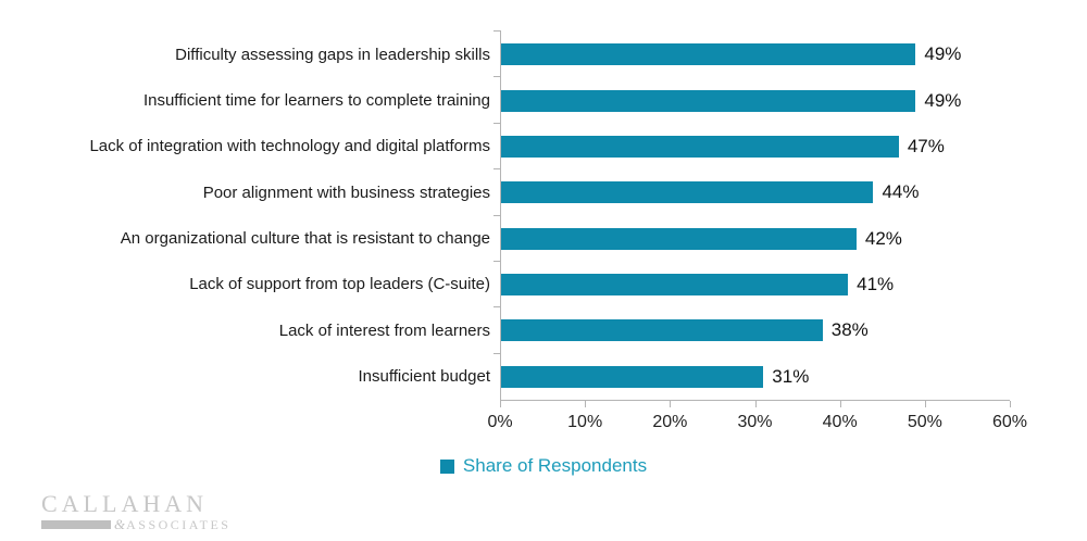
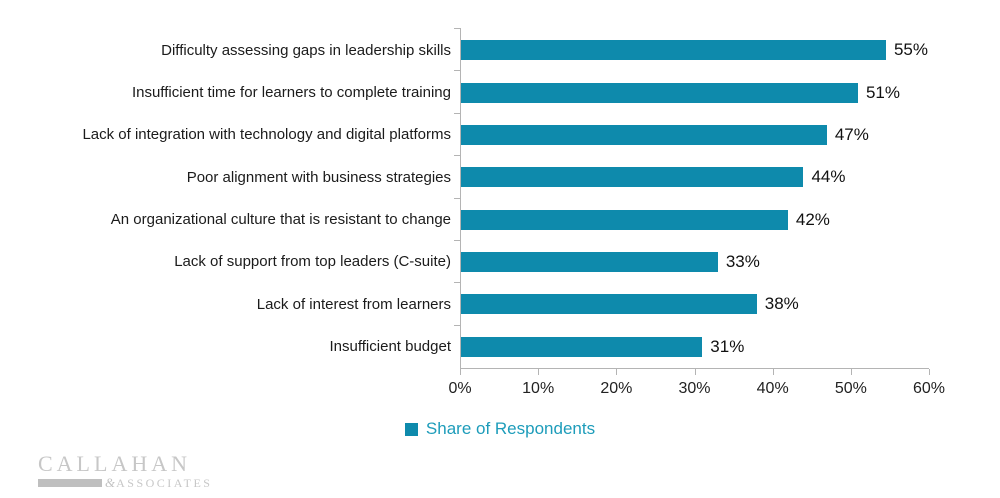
Difficulty assessing gaps in leadership skills: 49% -> 55%
Insufficient time for learners to complete training: 49% -> 51%
Lack of support from top leaders (C-suite): 41% -> 33%
